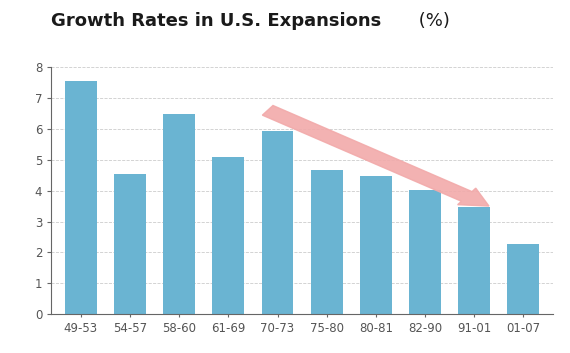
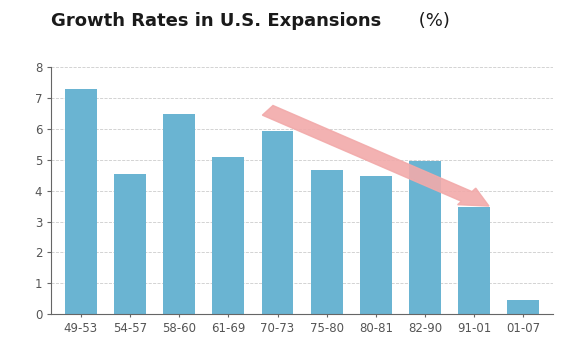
49-53: 7.55 -> 7.30
82-90: 4.03 -> 4.95
01-07: 2.27 -> 0.45
